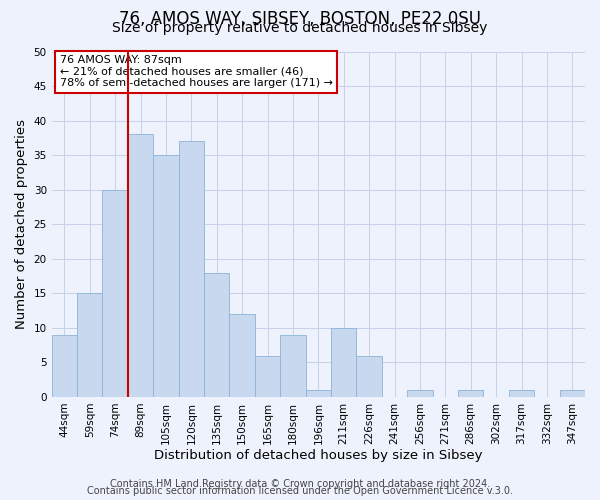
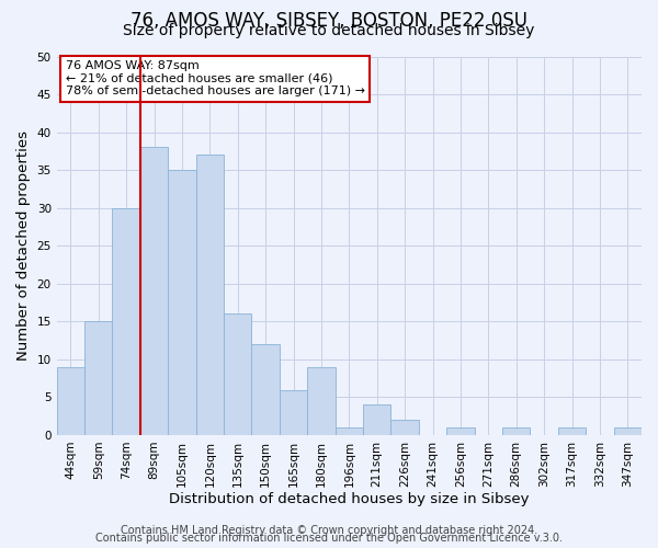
135sqm: 18 -> 16
211sqm: 10 -> 4
226sqm: 6 -> 2
